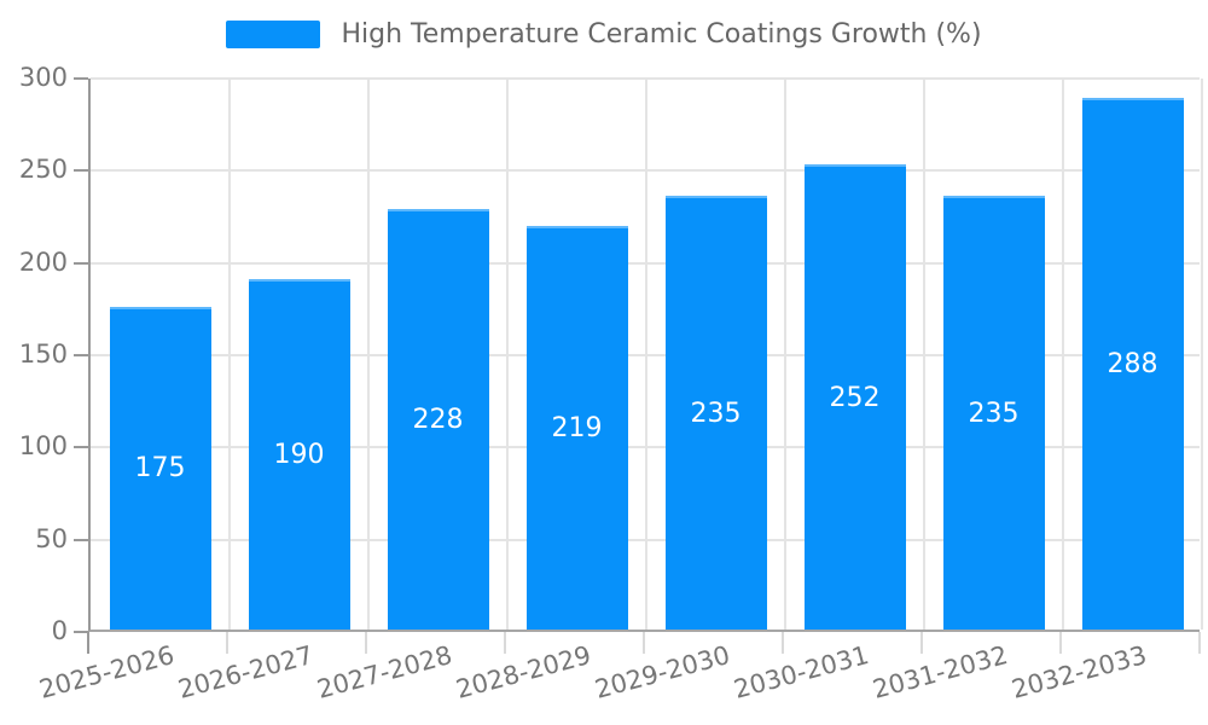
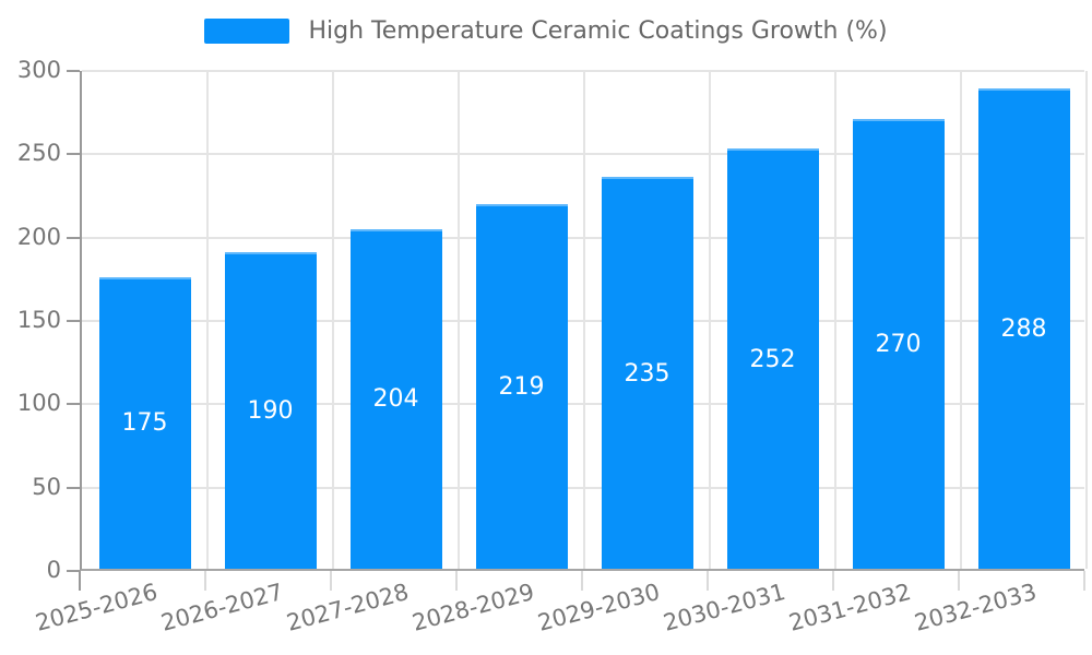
2027-2028: 228 -> 204
2031-2032: 235 -> 270
